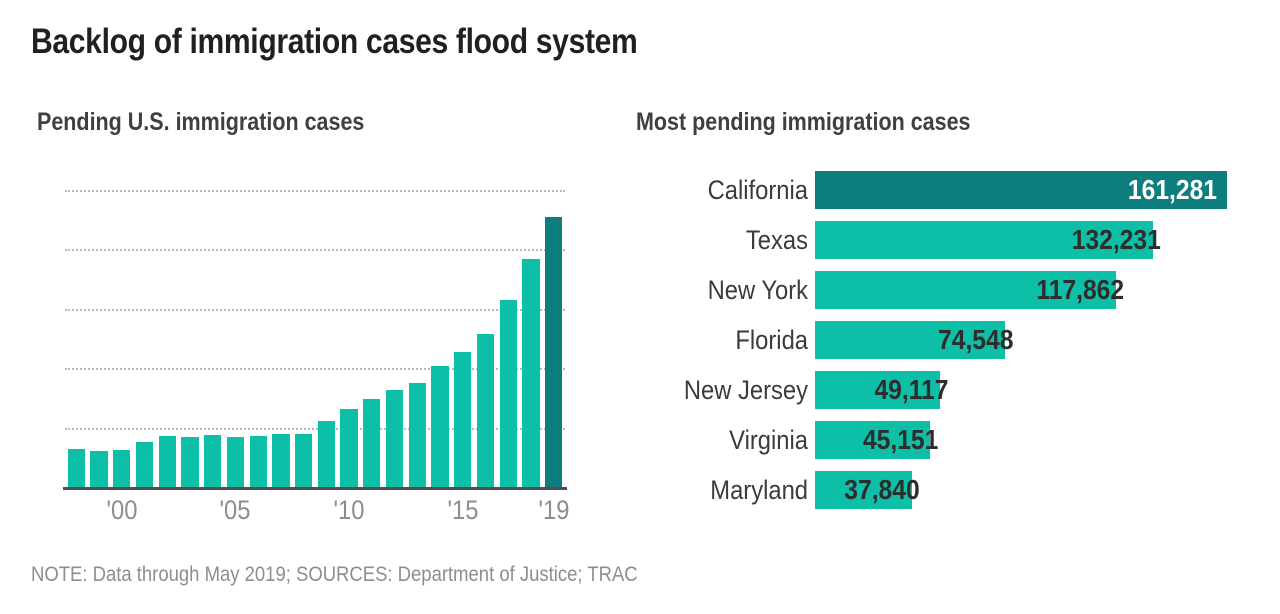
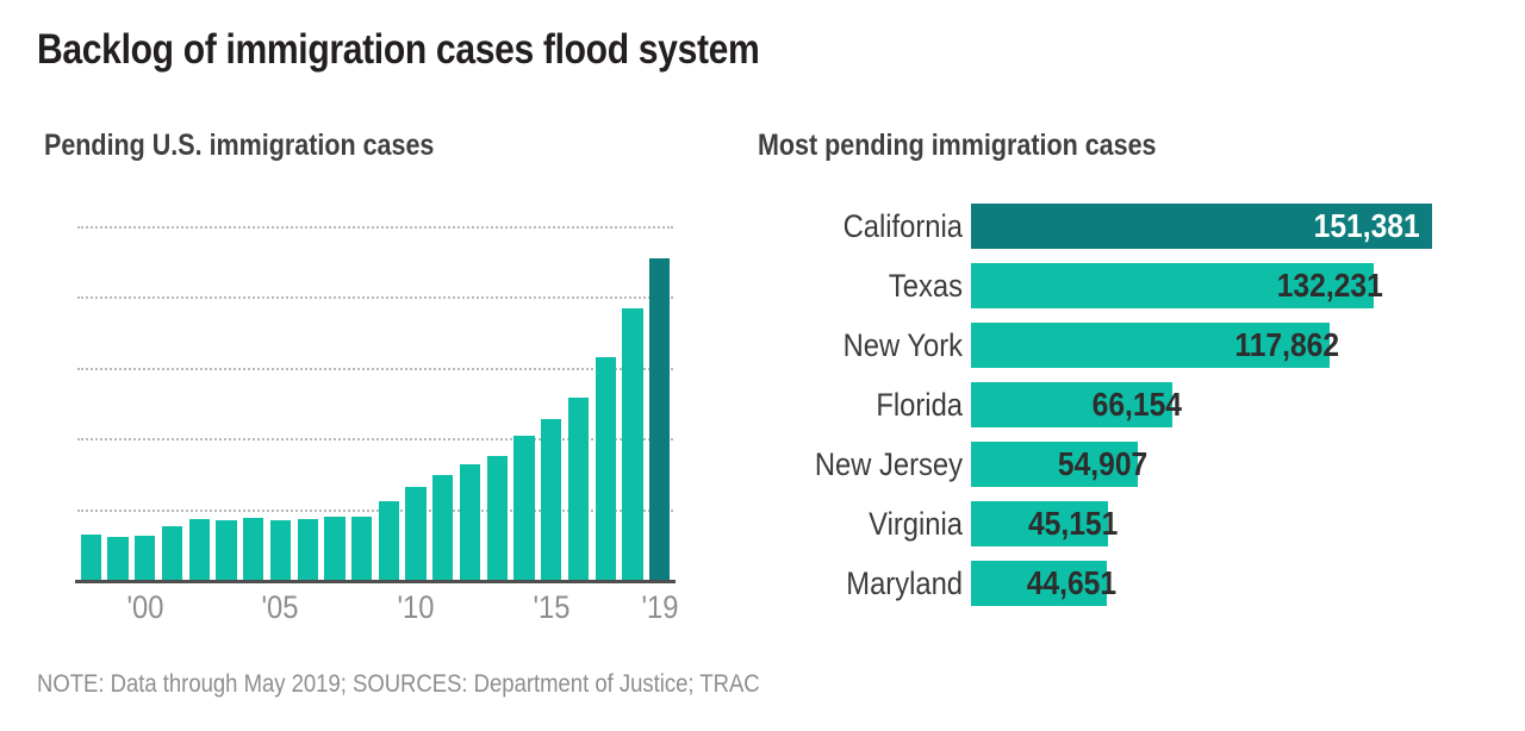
Most pending immigration cases/California: 161,281 -> 151,381
Most pending immigration cases/Florida: 74,548 -> 66,154
Most pending immigration cases/New Jersey: 49,117 -> 54,907
Most pending immigration cases/Maryland: 37,840 -> 44,651
